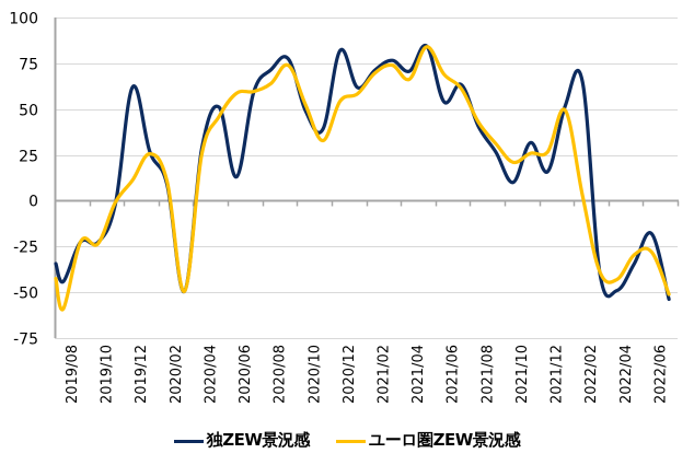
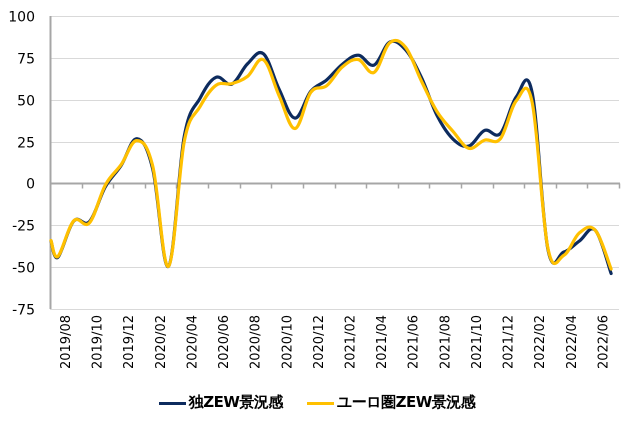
ユーロ圏ZEW景況感/2019/08: -59 -> -44
独ZEW景況感/2019/12: 62 -> 11
独ZEW景況感/2020/06: 13 -> 63
独ZEW景況感/2020/10: 49 -> 56
独ZEW景況感/2020/12: 82 -> 55
独ZEW景況感/2021/06: 54 -> 80
ユーロ圏ZEW景況感/2021/06: 69 -> 81
独ZEW景況感/2021/10: 10 -> 22
独ZEW景況感/2021/12: 16 -> 30
独ZEW景況感/2022/02: 65 -> 54
ユーロ圏ZEW景況感/2022/02: 3 -> 49
独ZEW景況感/2022/04: -49 -> -41
独ZEW景況感/2022/06: -18 -> -28
